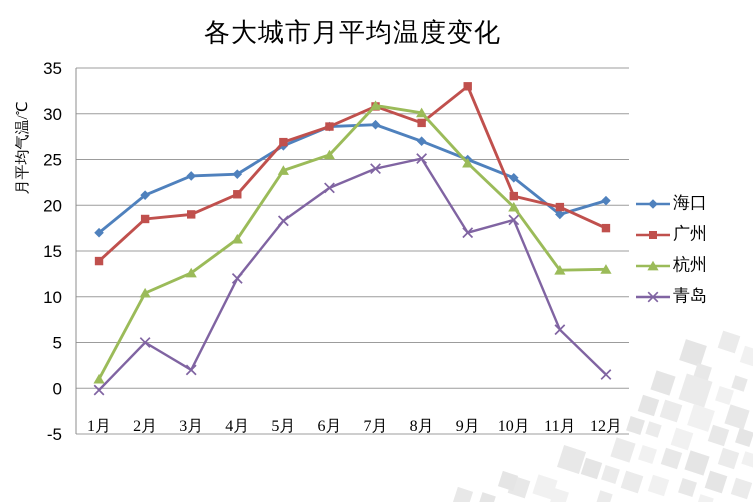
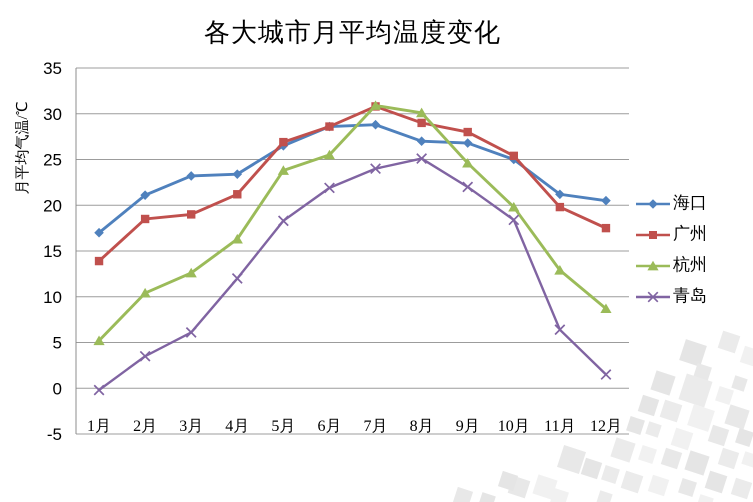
杭州/1月: 1 -> 5
青岛/2月: 5 -> 4
青岛/3月: 2 -> 6
海口/9月: 25 -> 27
广州/9月: 33 -> 28
青岛/9月: 17 -> 22
海口/10月: 23 -> 25
广州/10月: 21 -> 25
海口/11月: 19 -> 21
杭州/12月: 13 -> 9
